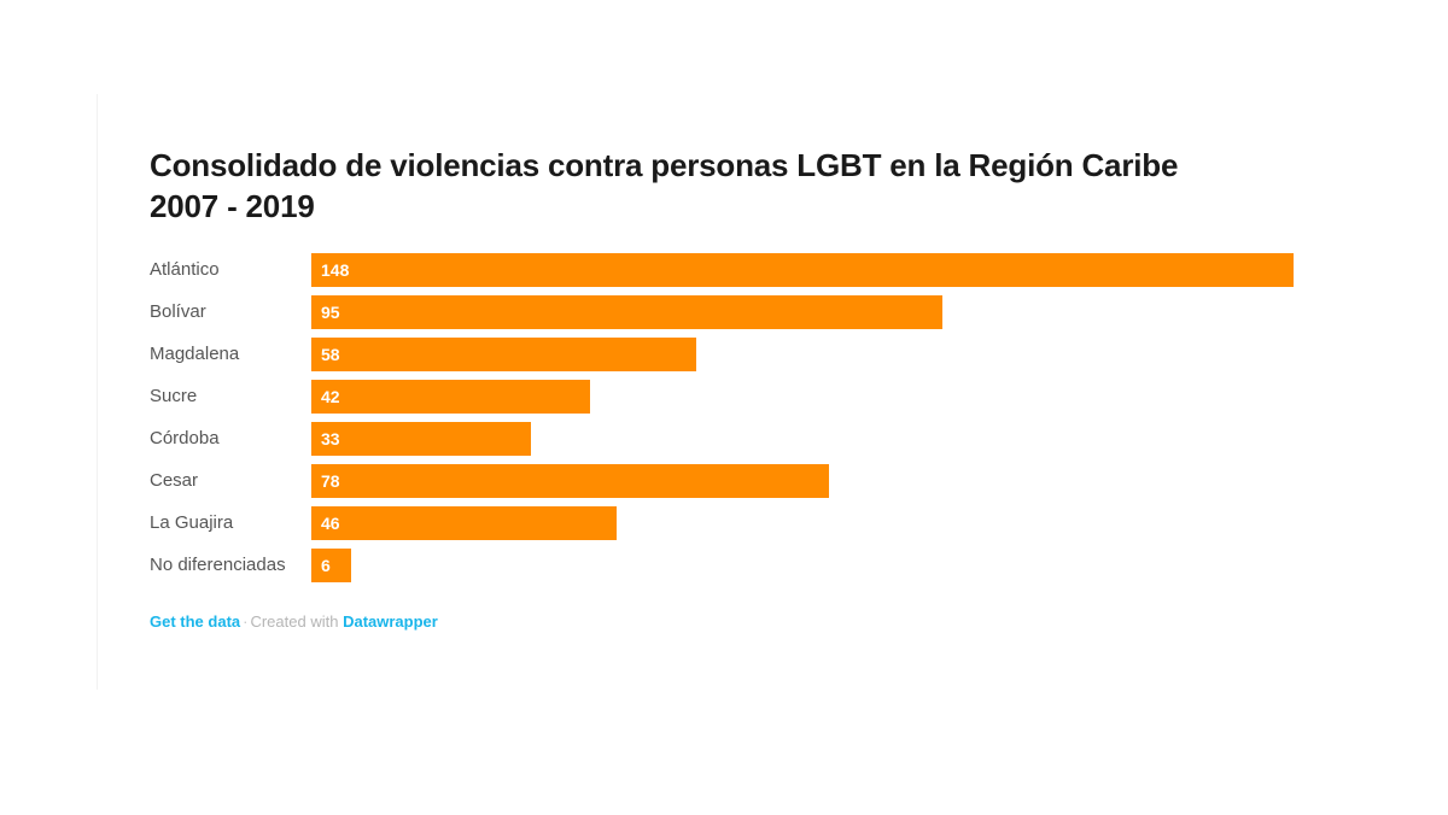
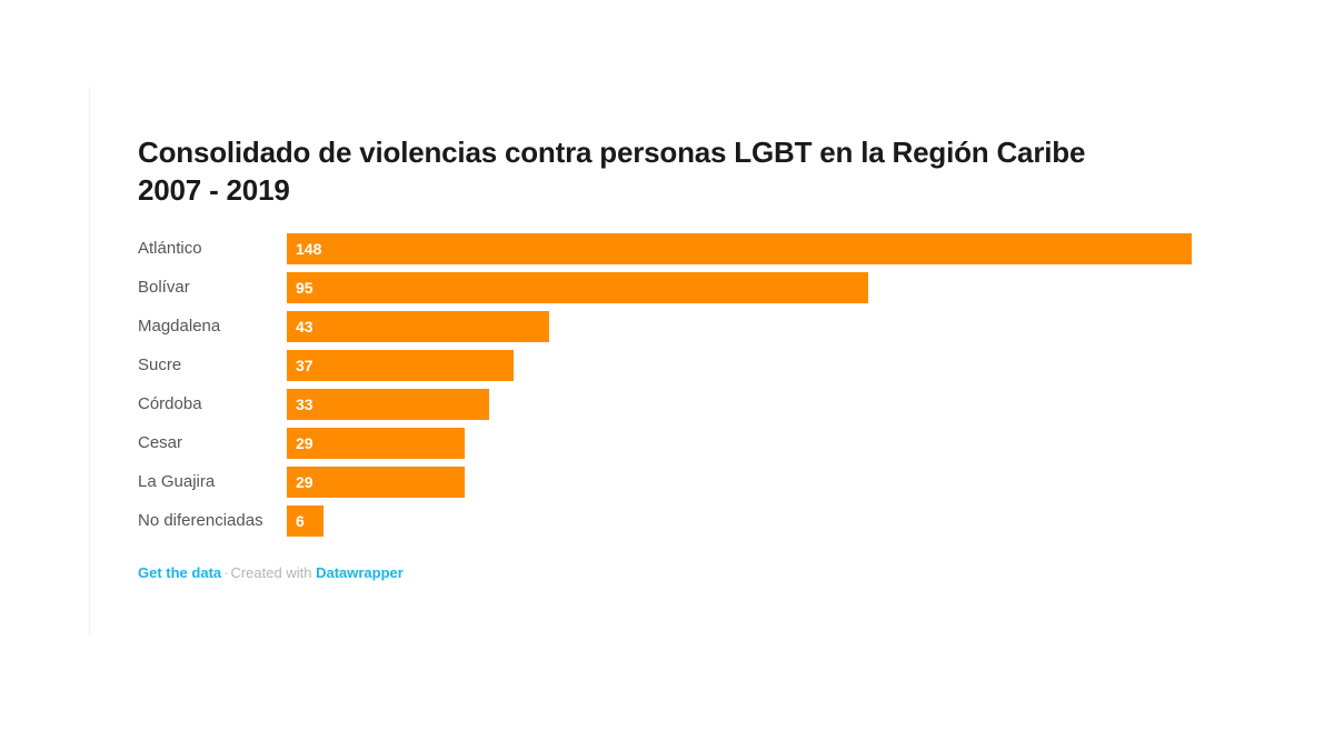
Magdalena: 58 -> 43
Sucre: 42 -> 37
Cesar: 78 -> 29
La Guajira: 46 -> 29
